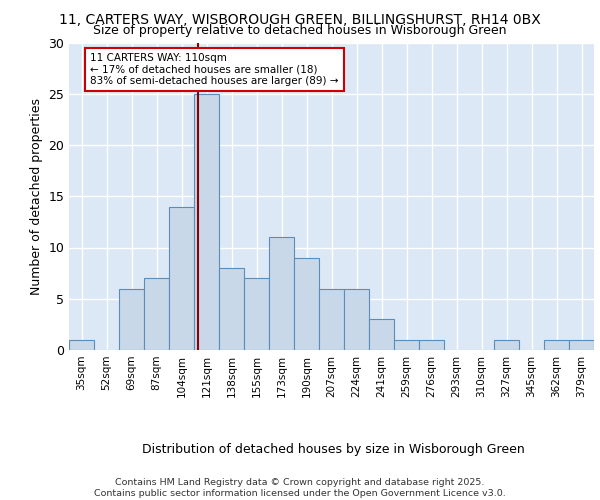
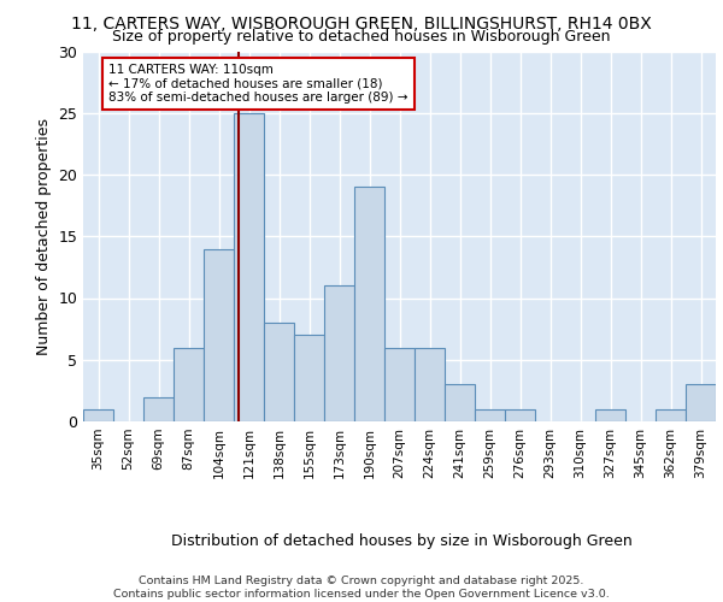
69sqm: 6 -> 2
87sqm: 7 -> 6
190sqm: 9 -> 19
379sqm: 1 -> 3
